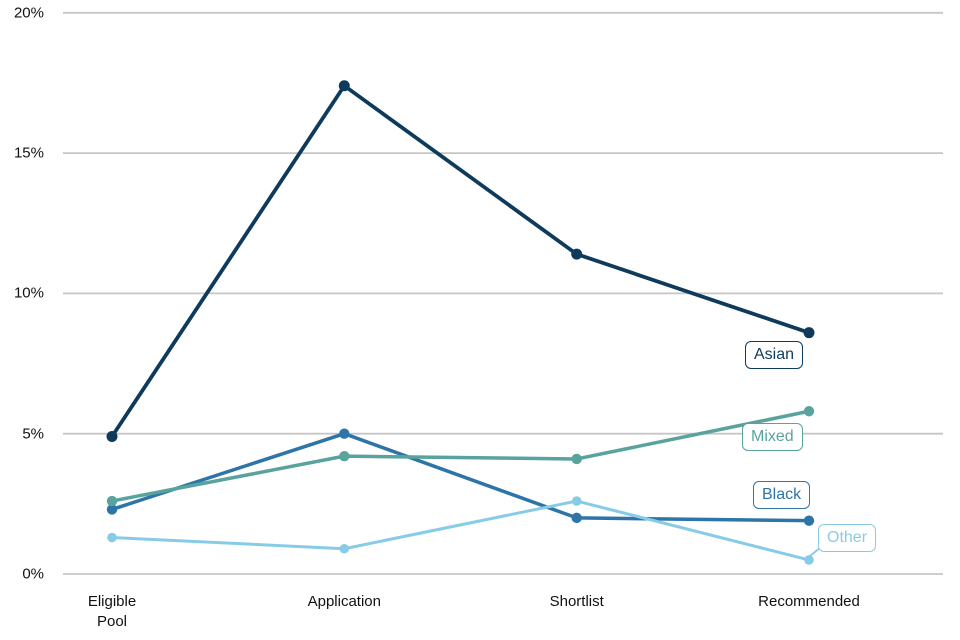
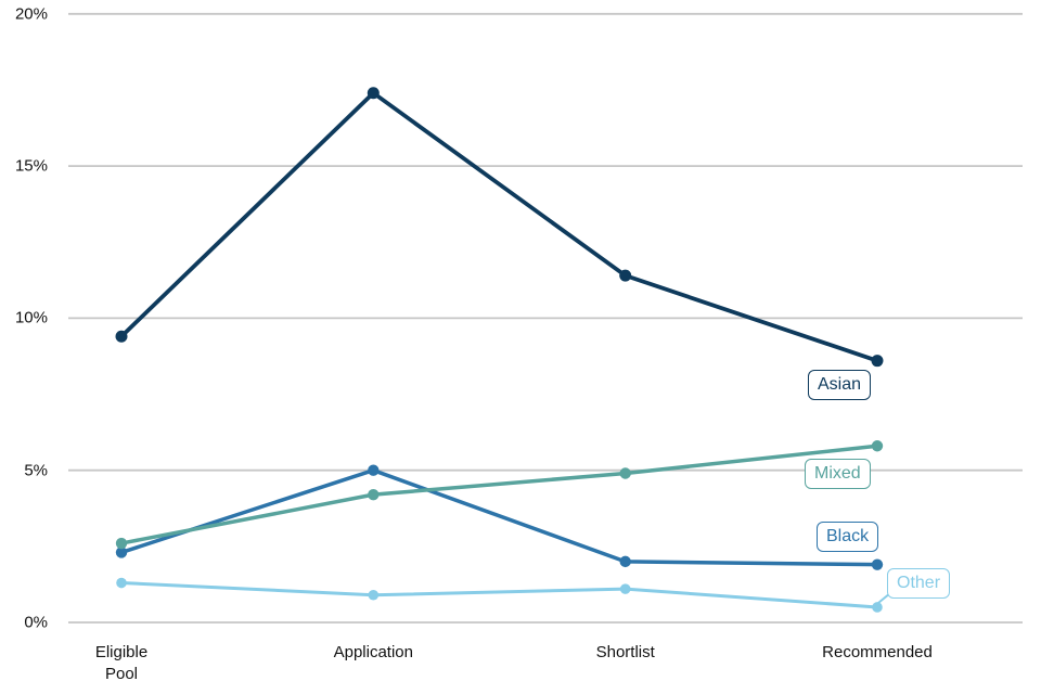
Asian/Eligible Pool: 4.9% -> 9.4%
Mixed/Shortlist: 4.1% -> 4.9%
Other/Shortlist: 2.6% -> 1.1%
